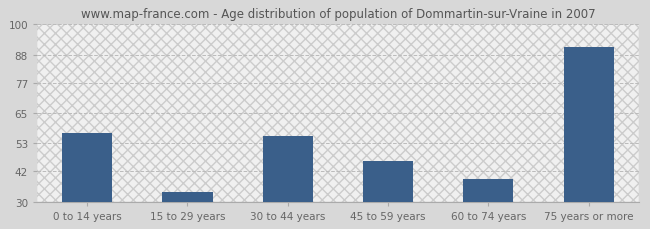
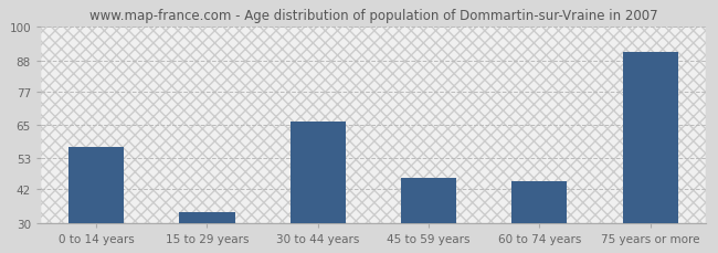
30 to 44 years: 56 -> 66
60 to 74 years: 39 -> 45
